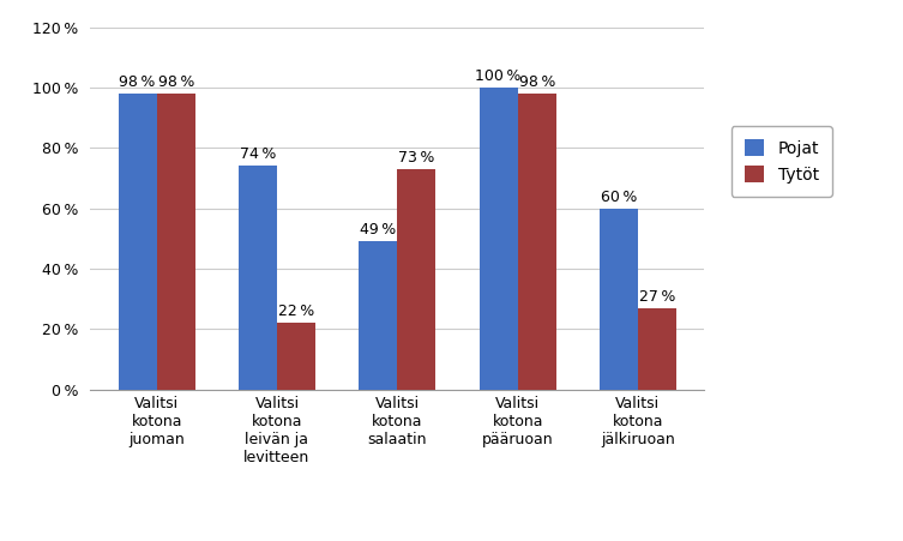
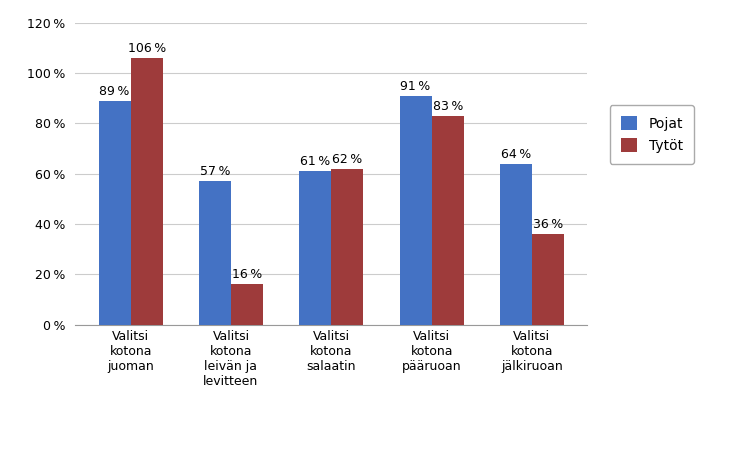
Pojat/Valitsi kotona juoman: 98 -> 89
Tytöt/Valitsi kotona juoman: 98 -> 106
Pojat/Valitsi kotona leivän ja levitteen: 74 -> 57
Tytöt/Valitsi kotona leivän ja levitteen: 22 -> 16
Pojat/Valitsi kotona salaatin: 49 -> 61
Tytöt/Valitsi kotona salaatin: 73 -> 62
Pojat/Valitsi kotona pääruoan: 100 -> 91
Tytöt/Valitsi kotona pääruoan: 98 -> 83
Pojat/Valitsi kotona jälkiruoan: 60 -> 64
Tytöt/Valitsi kotona jälkiruoan: 27 -> 36
